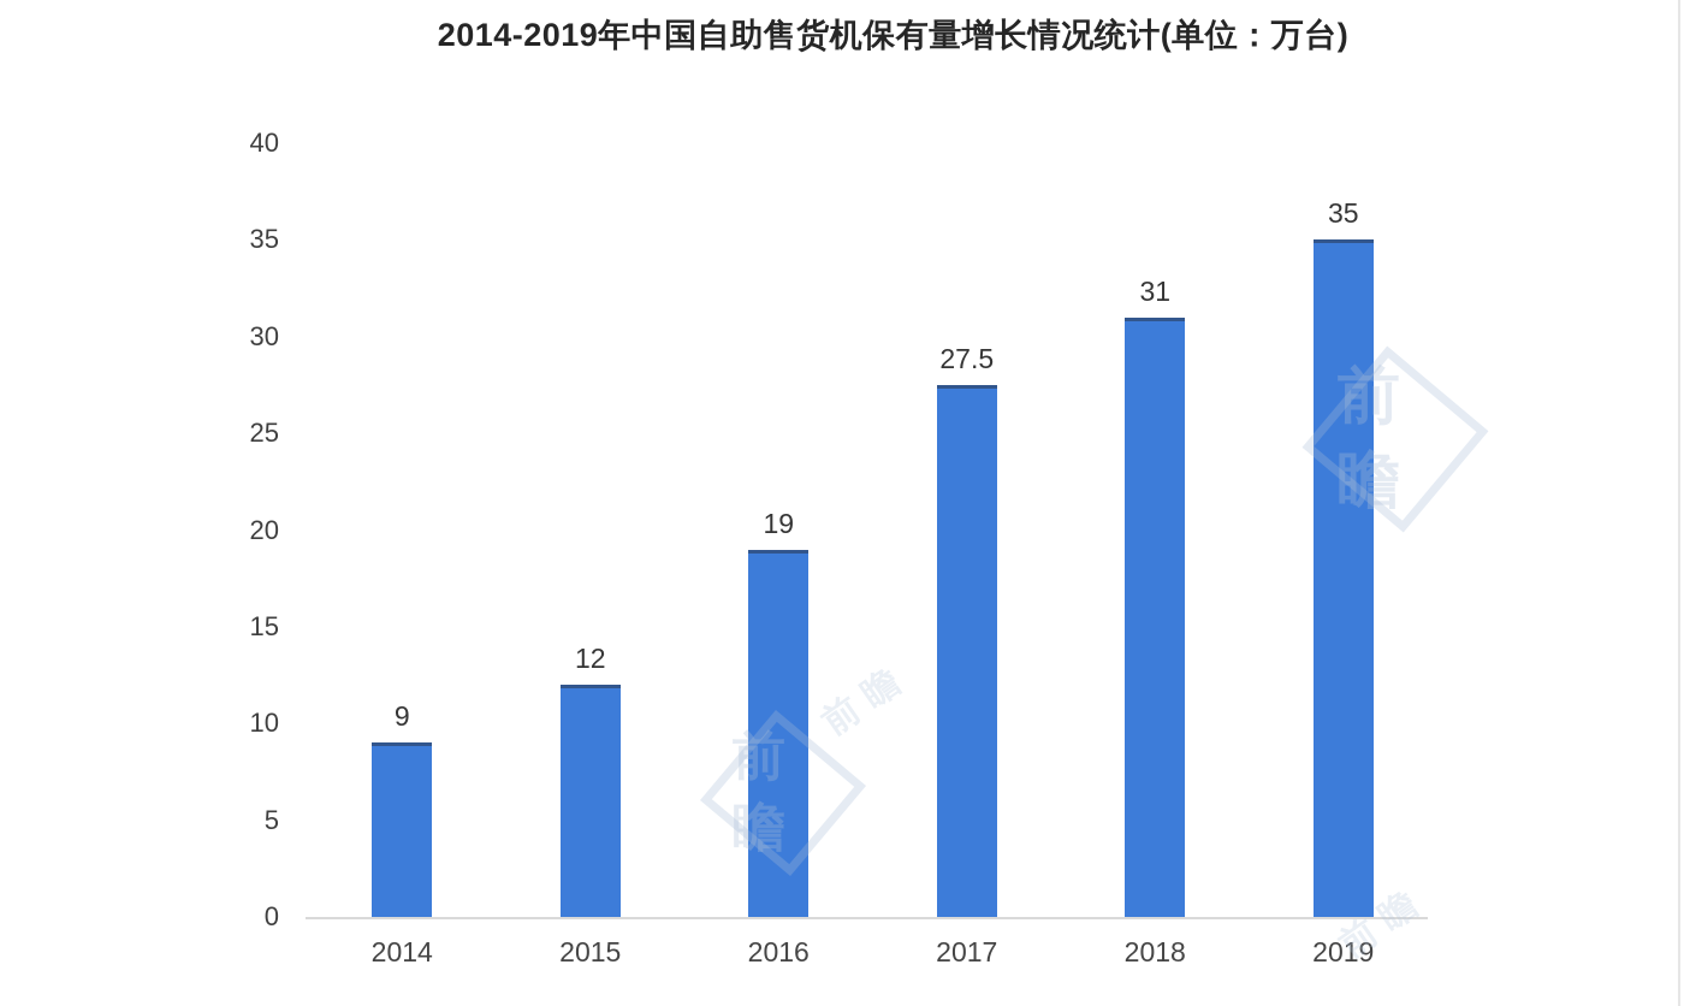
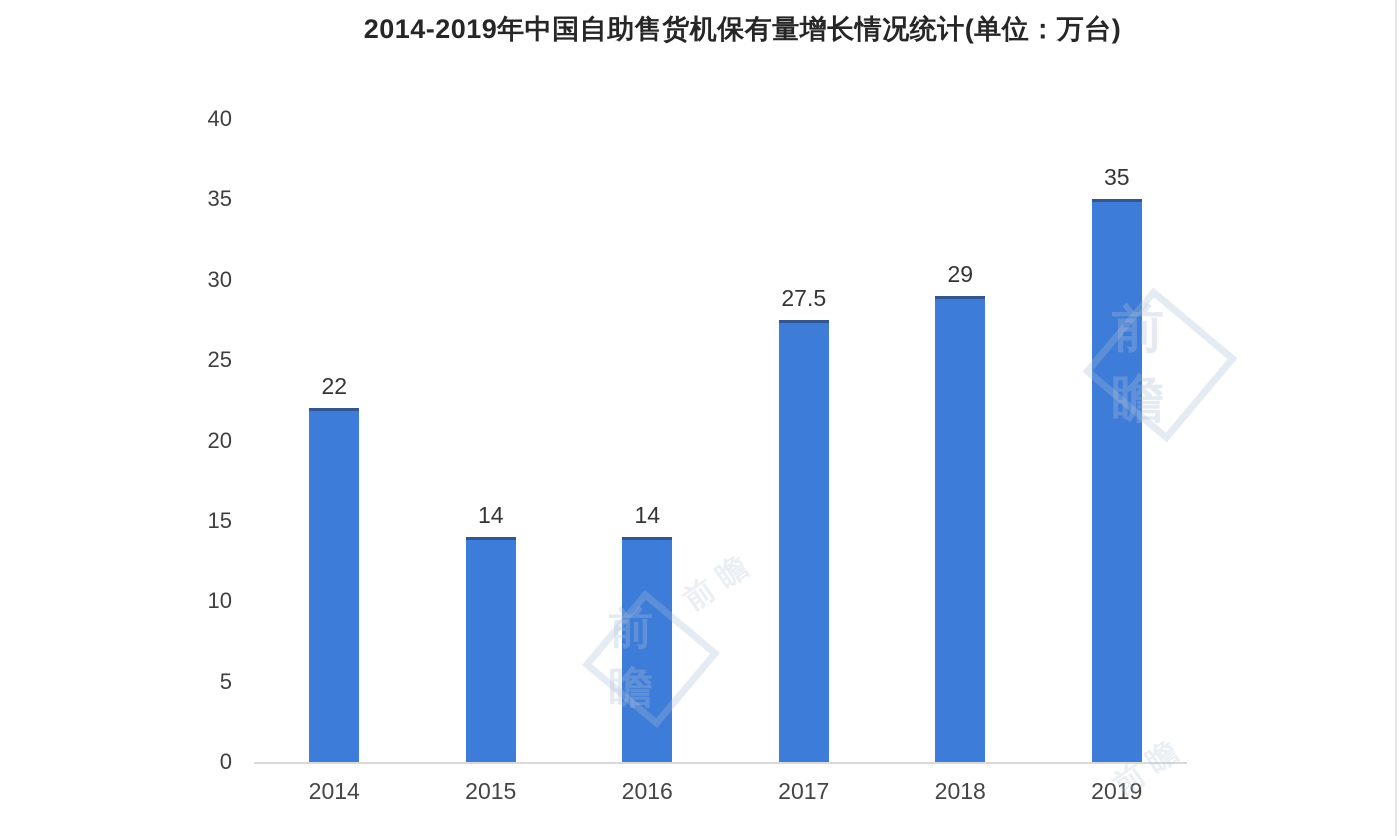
2014: 9 -> 22
2015: 12 -> 14
2016: 19 -> 14
2018: 31 -> 29
